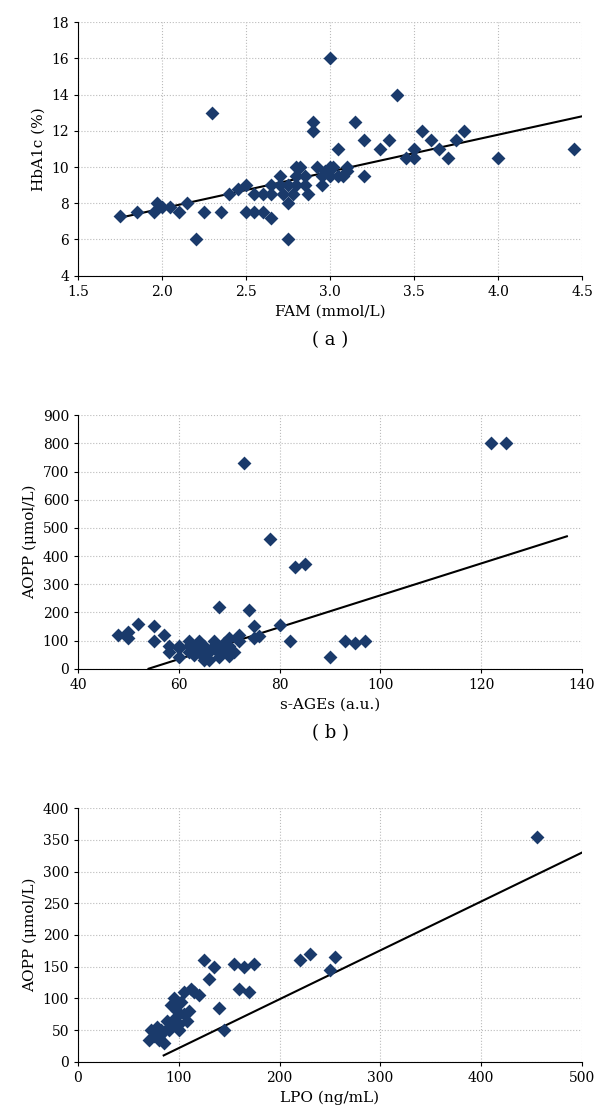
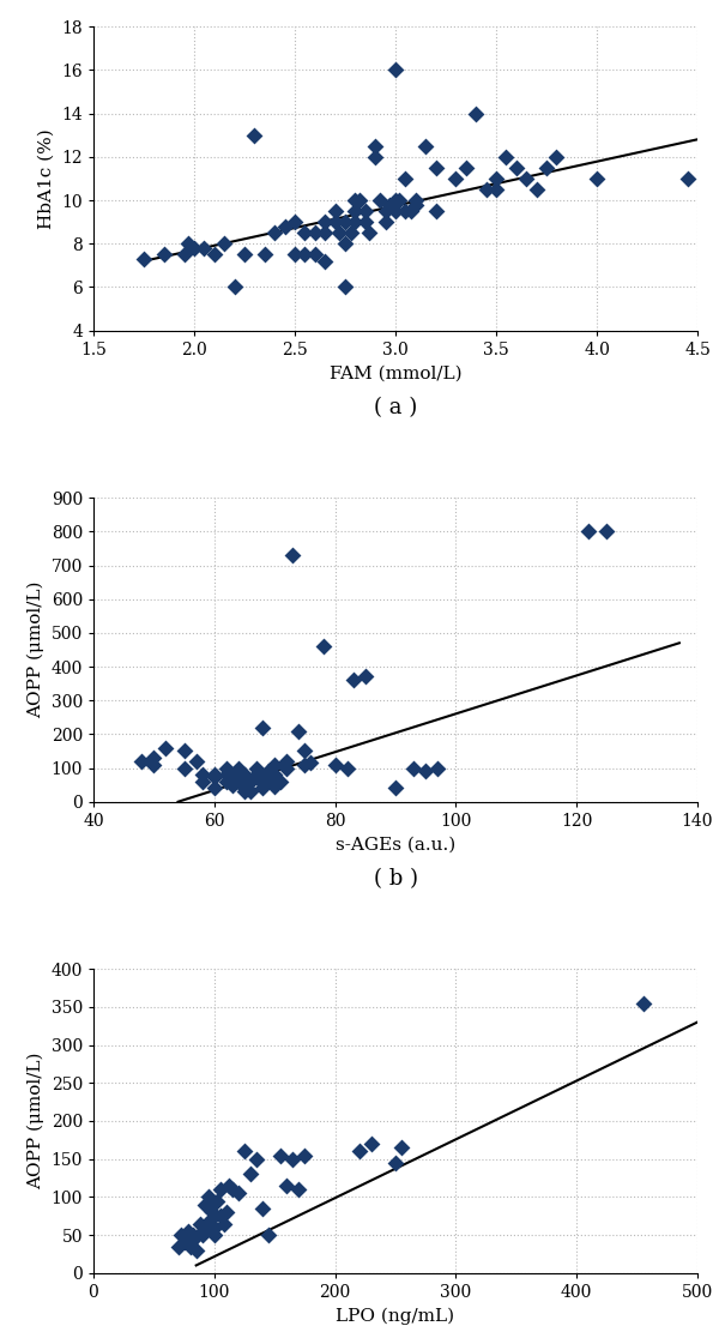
4.0: 10.5 -> 11.0
80: 155 -> 110
